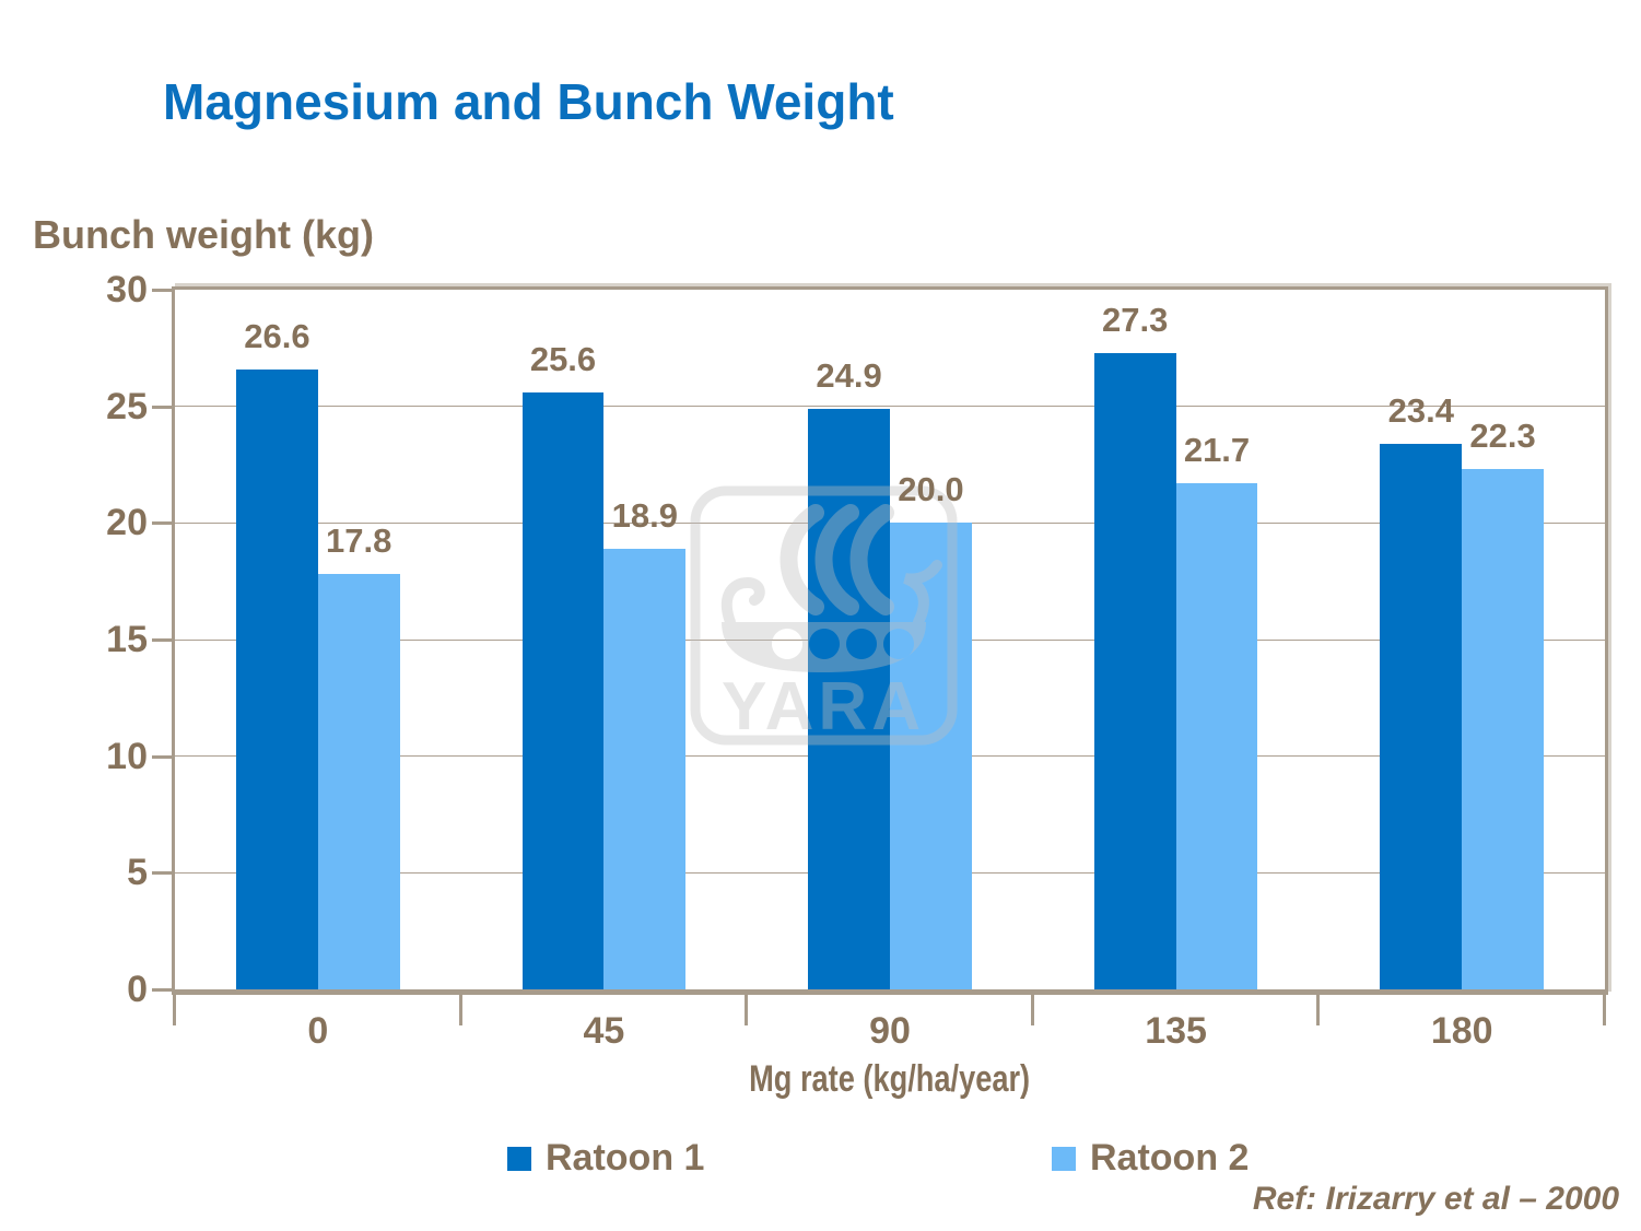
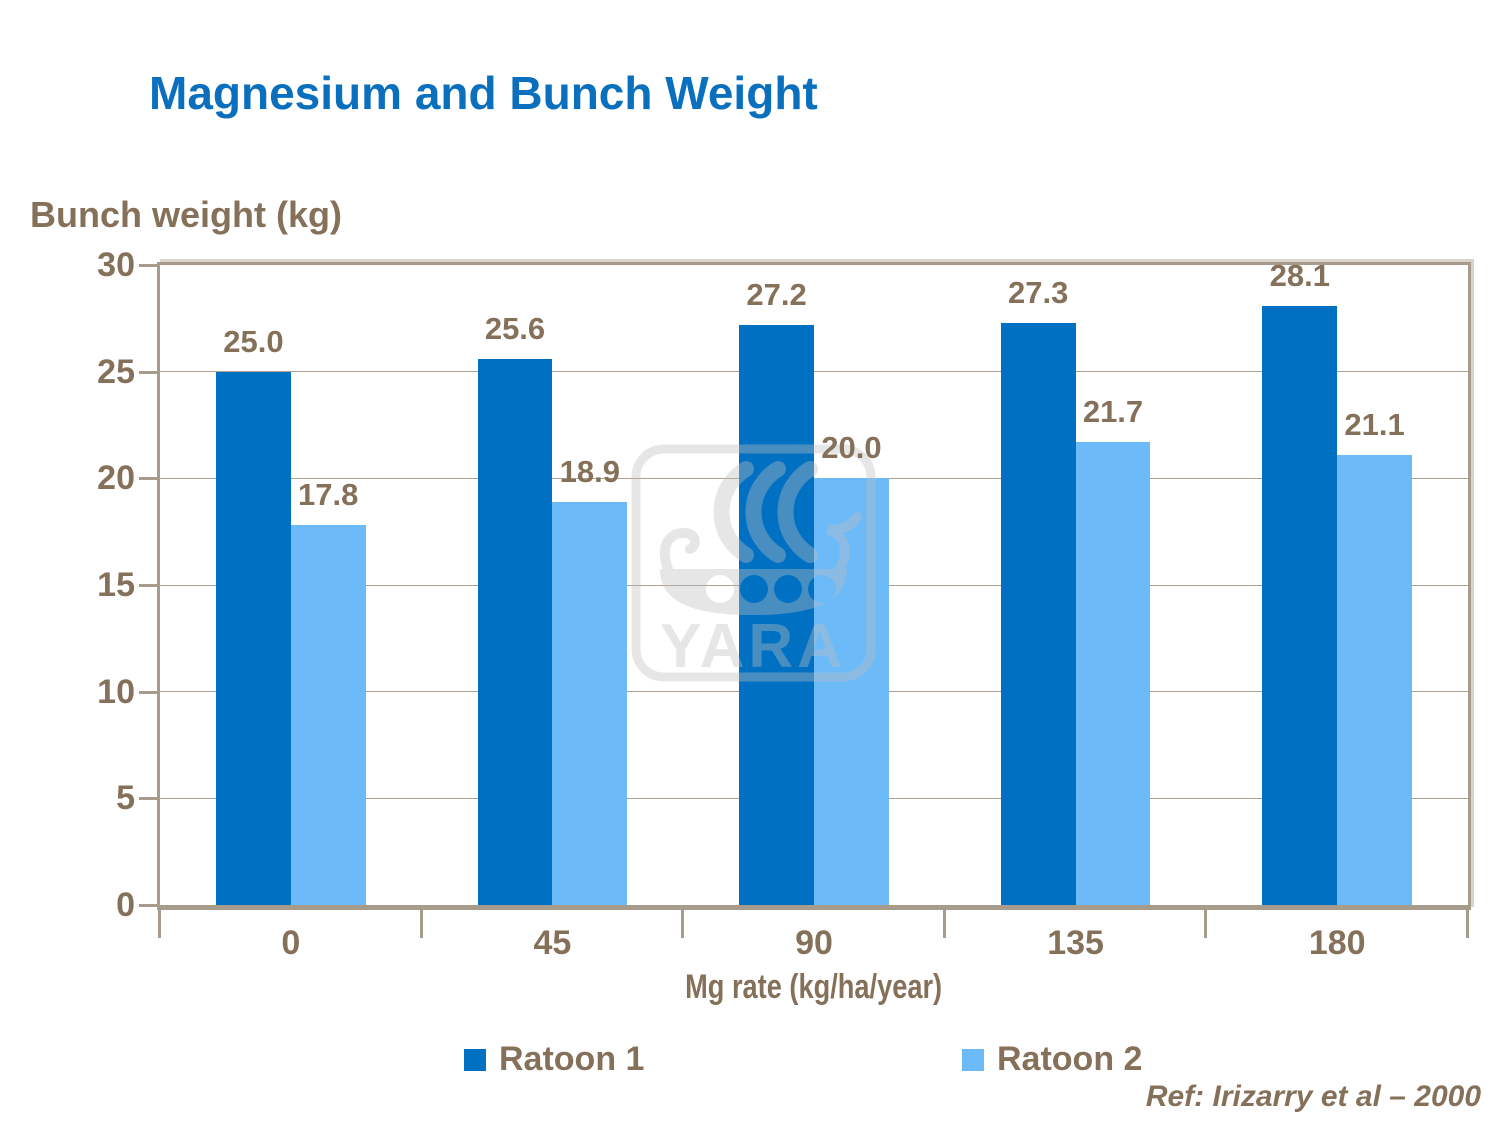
Ratoon 1/0: 26.6 -> 25.0
Ratoon 1/90: 24.9 -> 27.2
Ratoon 1/180: 23.4 -> 28.1
Ratoon 2/180: 22.3 -> 21.1
